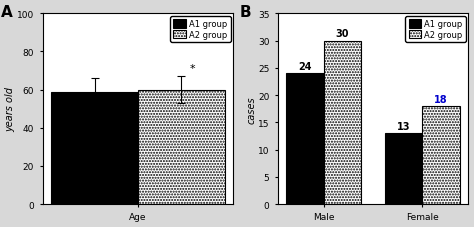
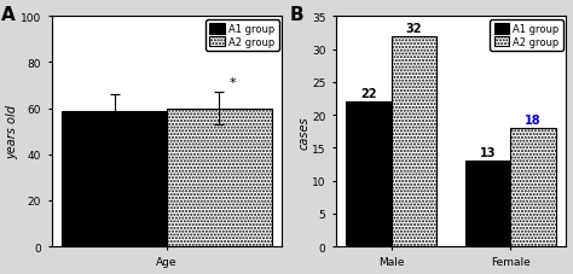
A1 group/Male: 24 -> 22
A2 group/Male: 30 -> 32
